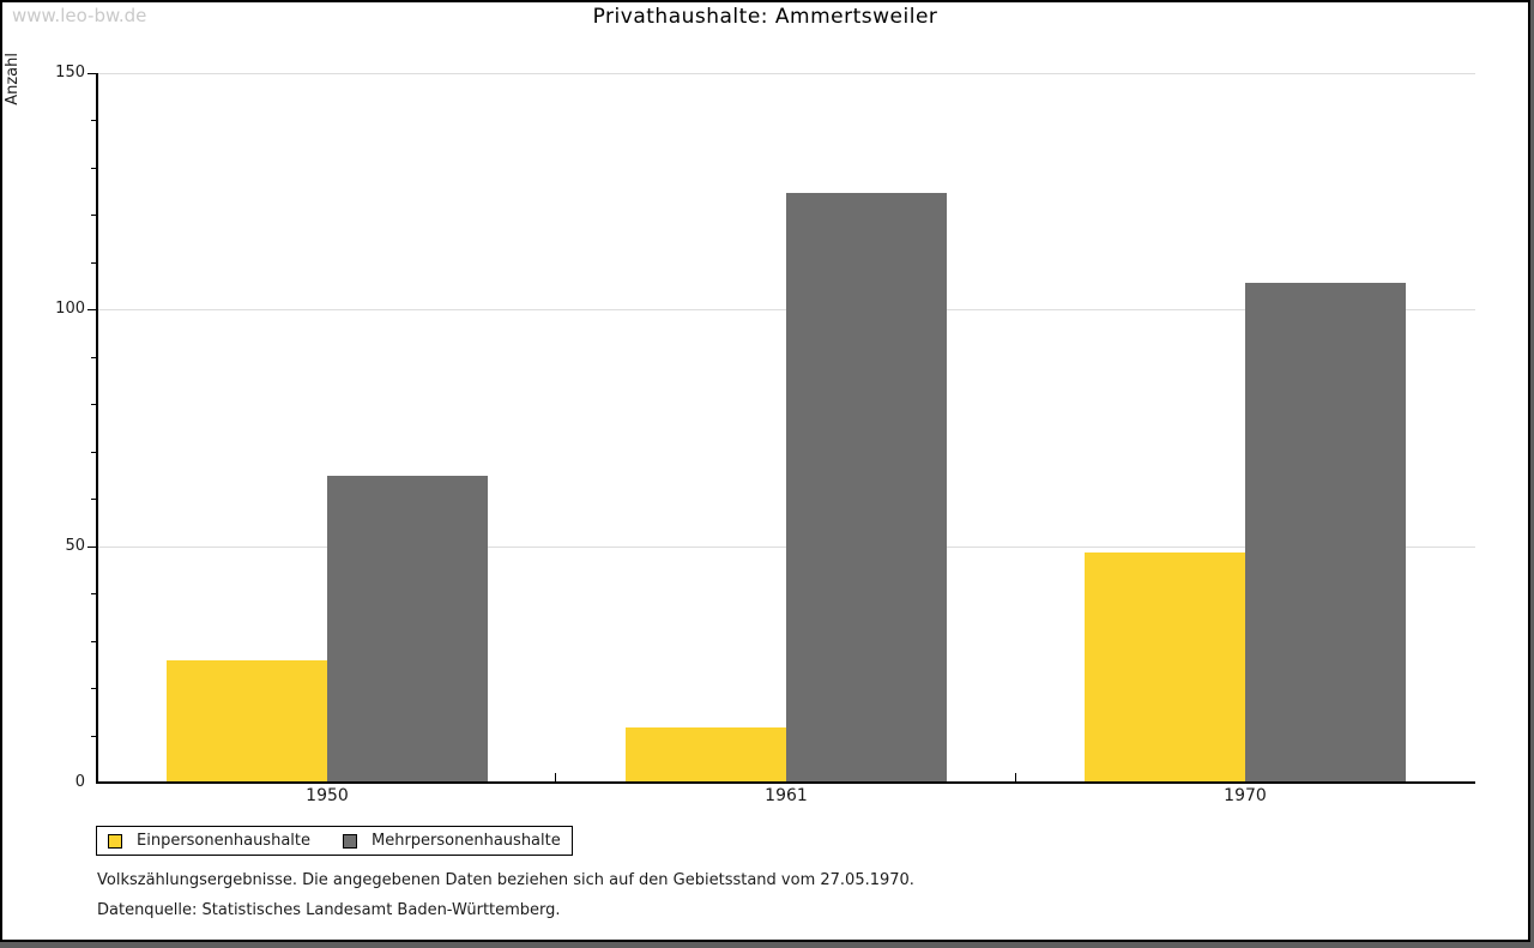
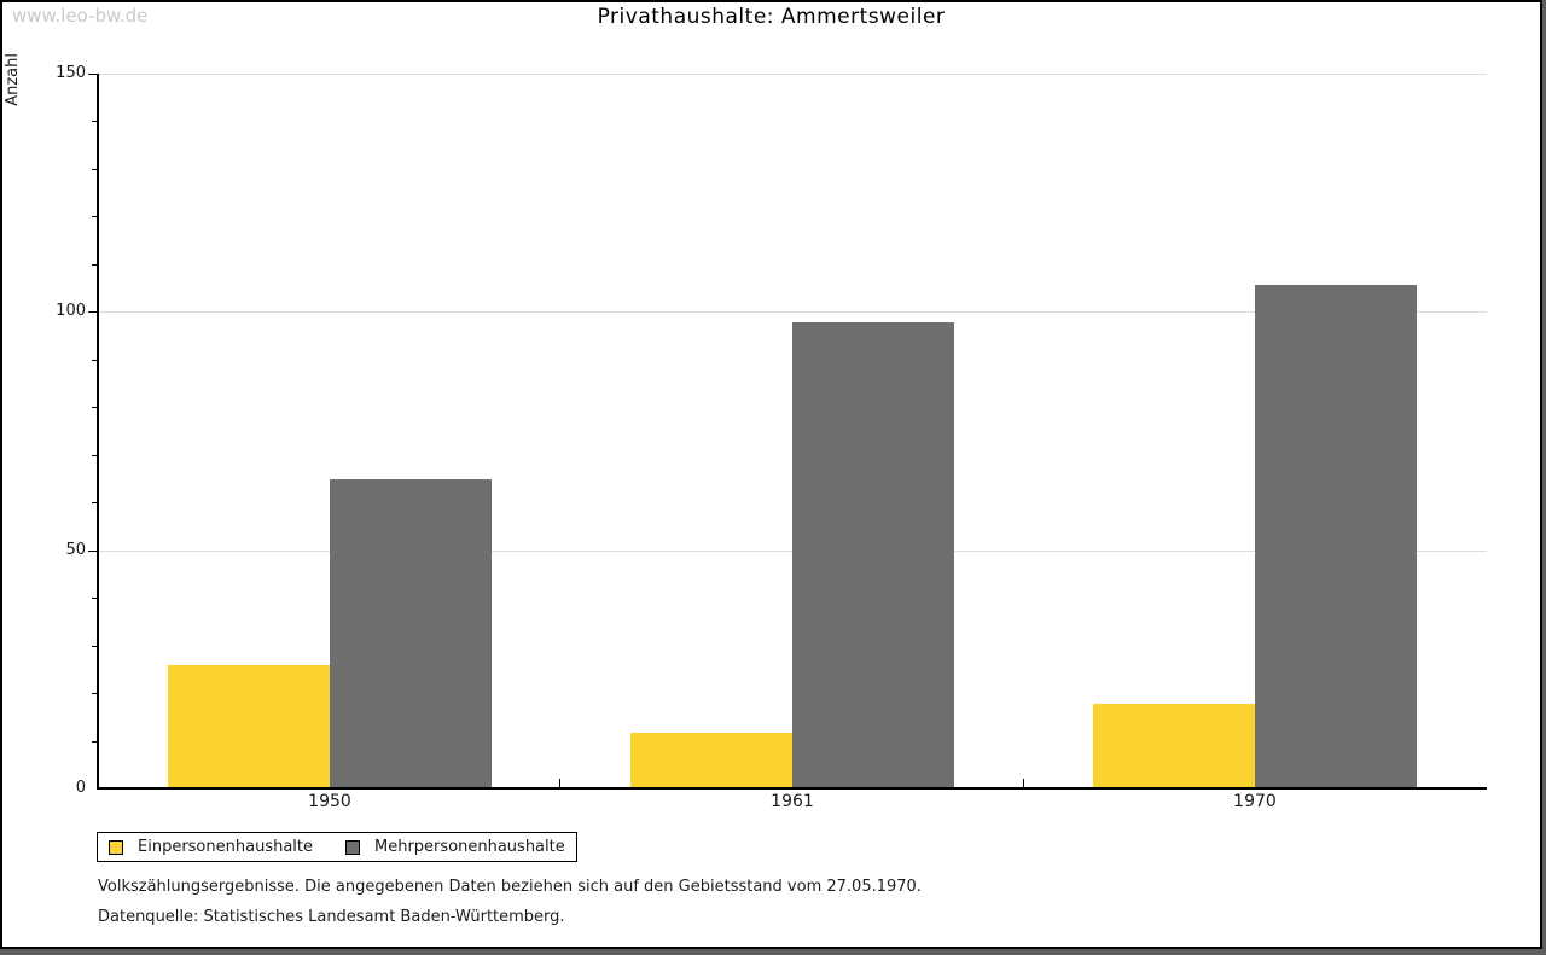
Mehrpersonenhaushalte/1961: 125 -> 98
Einpersonenhaushalte/1970: 49 -> 18
